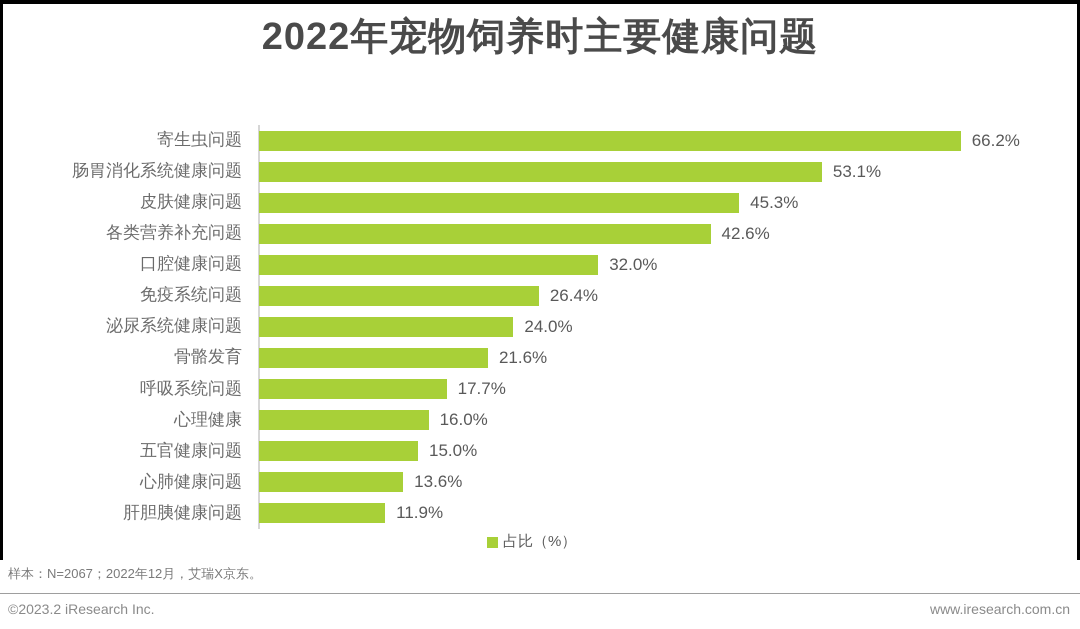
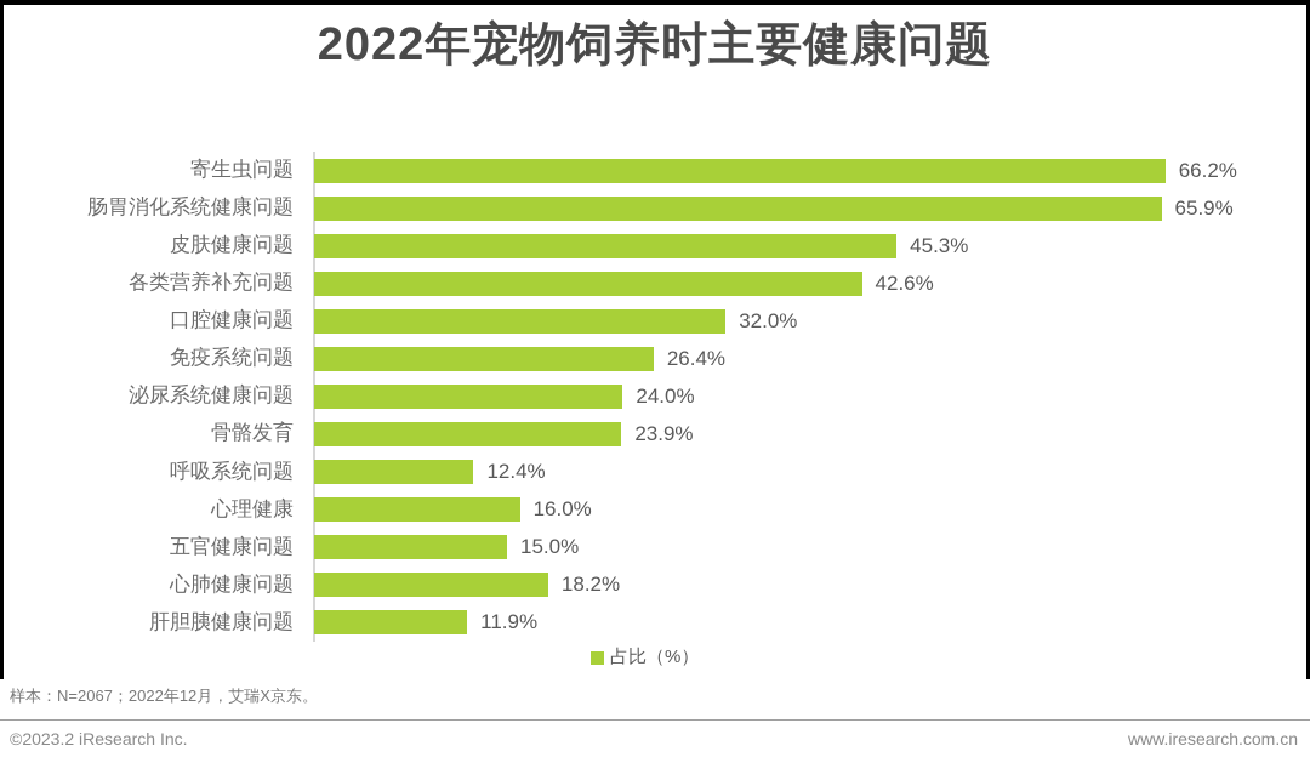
肠胃消化系统健康问题: 53.1% -> 65.9%
骨骼发育: 21.6% -> 23.9%
呼吸系统问题: 17.7% -> 12.4%
心肺健康问题: 13.6% -> 18.2%
